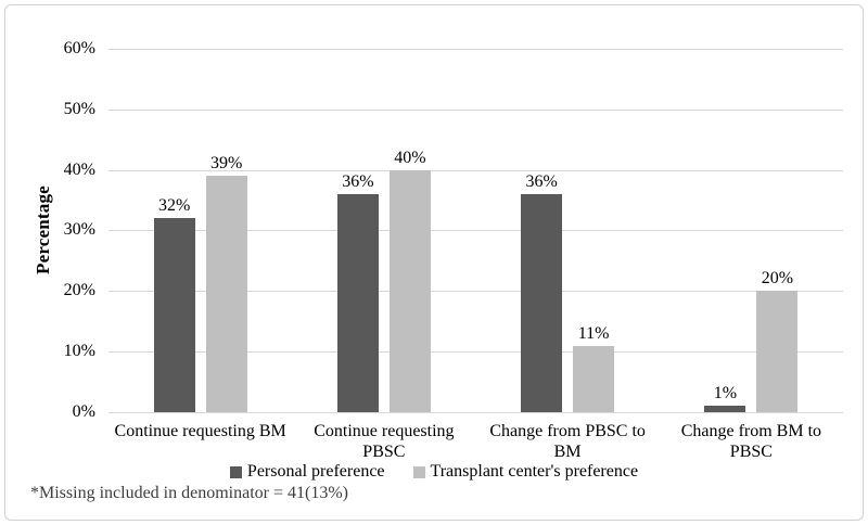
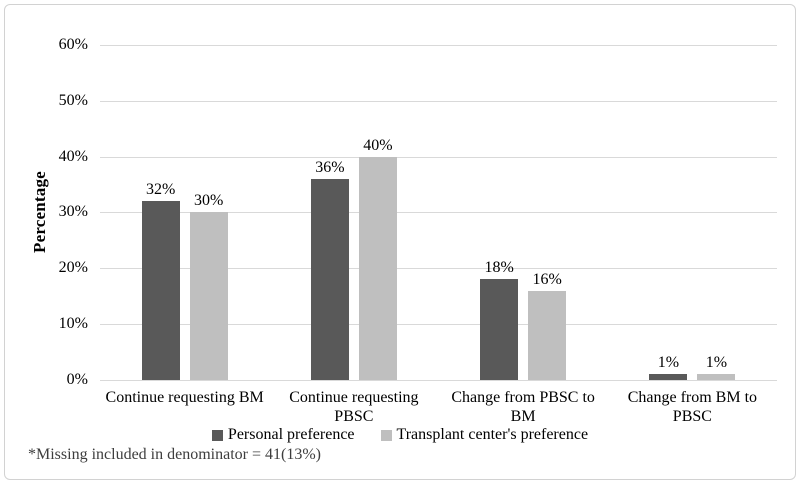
Transplant center's preference/Continue requesting BM: 39% -> 30%
Personal preference/Change from PBSC to BM: 36% -> 18%
Transplant center's preference/Change from PBSC to BM: 11% -> 16%
Transplant center's preference/Change from BM to PBSC: 20% -> 1%
